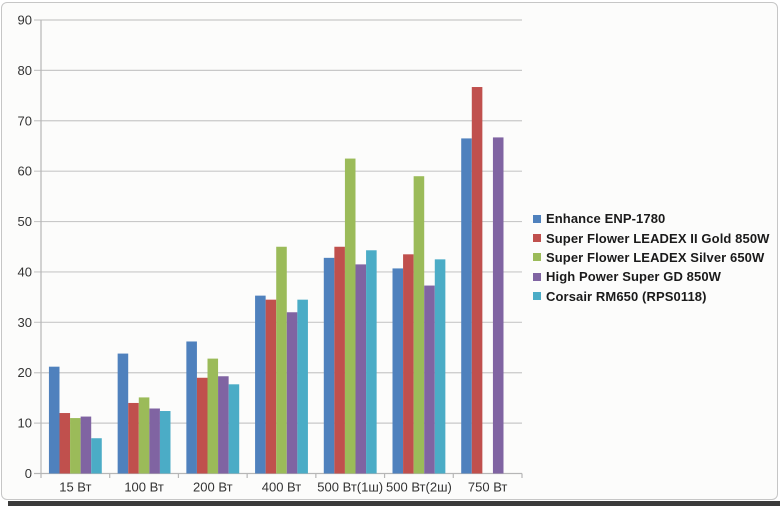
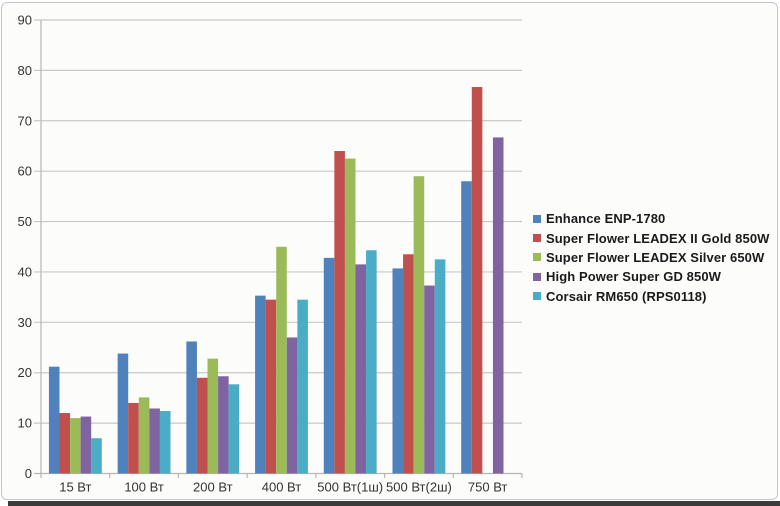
High Power Super GD 850W/400 Вт: 32 -> 27
Super Flower LEADEX II Gold 850W/500 Вт(1ш): 45 -> 64
Enhance ENP-1780/750 Вт: 66 -> 58
